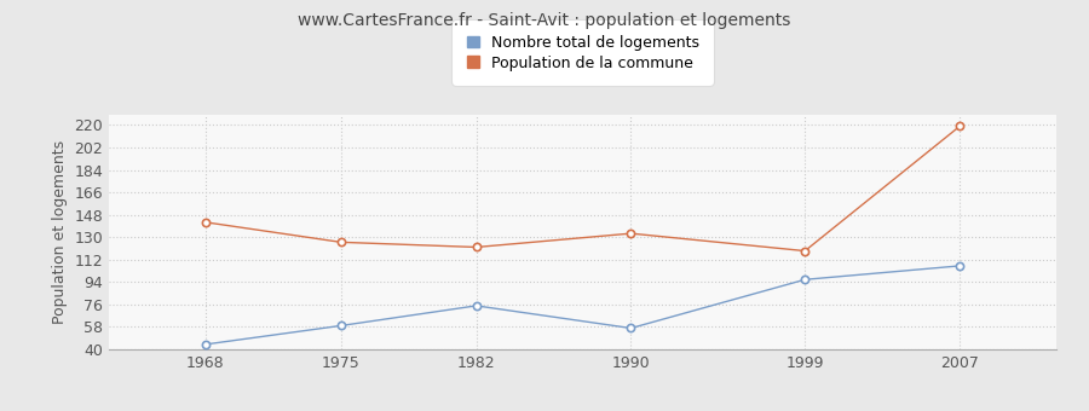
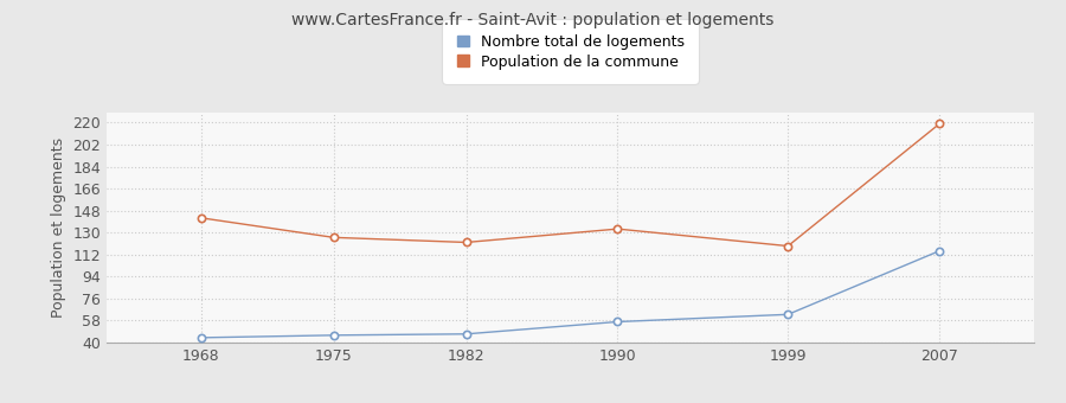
Nombre total de logements/1975: 59 -> 46
Nombre total de logements/1982: 75 -> 47
Nombre total de logements/1999: 96 -> 63
Nombre total de logements/2007: 107 -> 115
